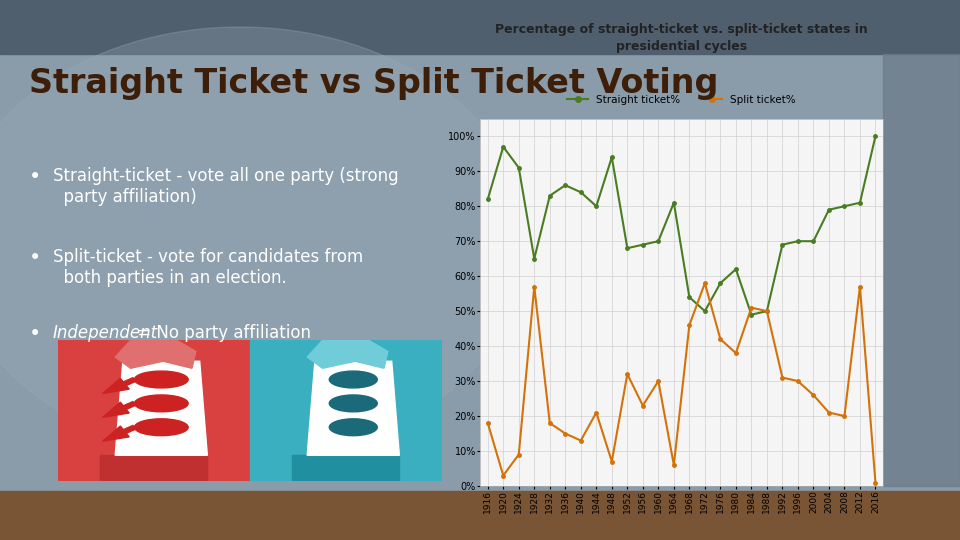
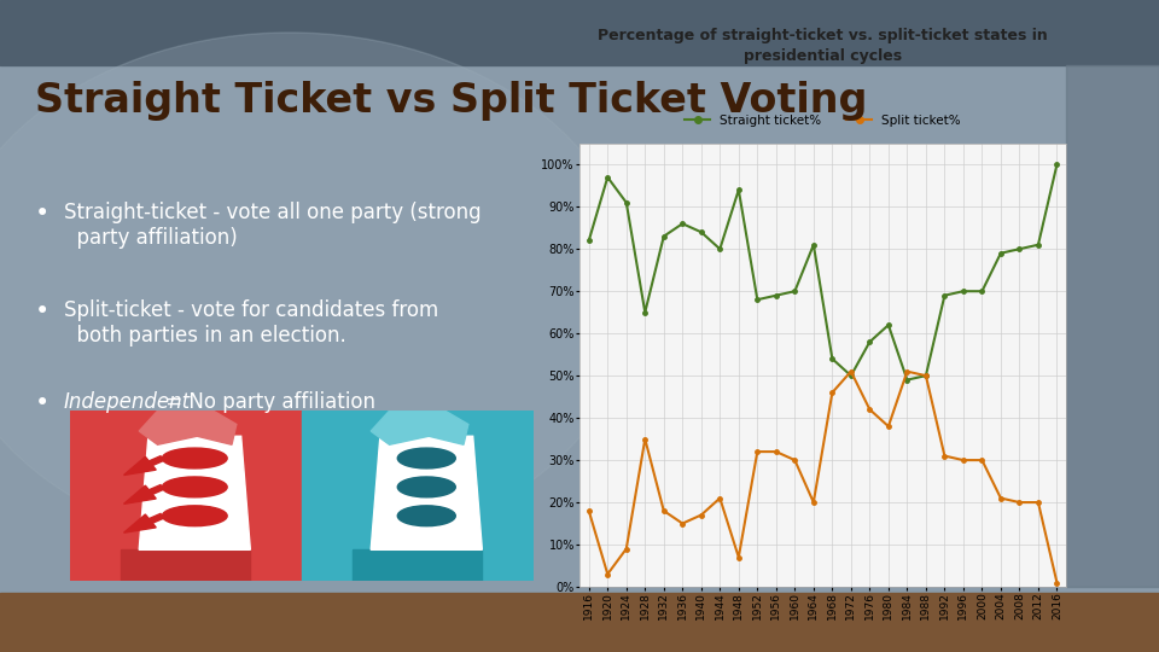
Split ticket%/1928: 57% -> 35%
Split ticket%/1940: 13% -> 17%
Split ticket%/1956: 23% -> 32%
Split ticket%/1964: 6% -> 20%
Split ticket%/1972: 58% -> 51%
Split ticket%/2000: 26% -> 30%
Split ticket%/2012: 57% -> 20%
